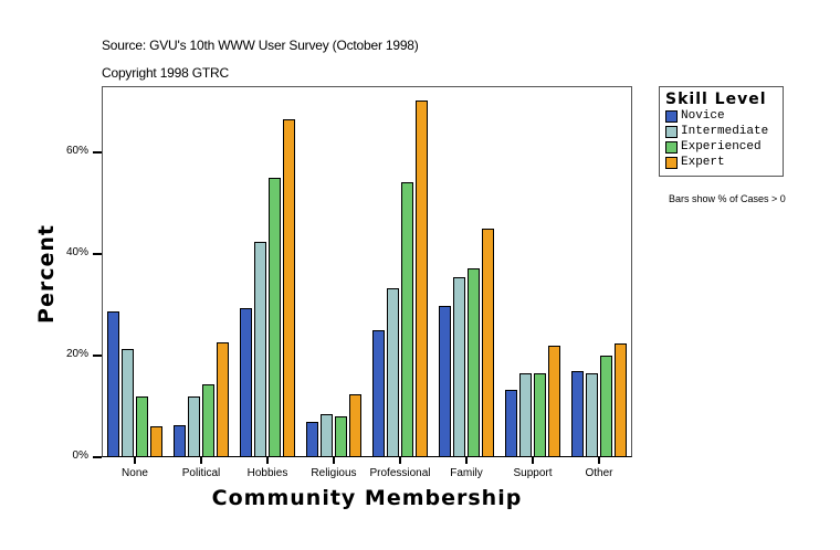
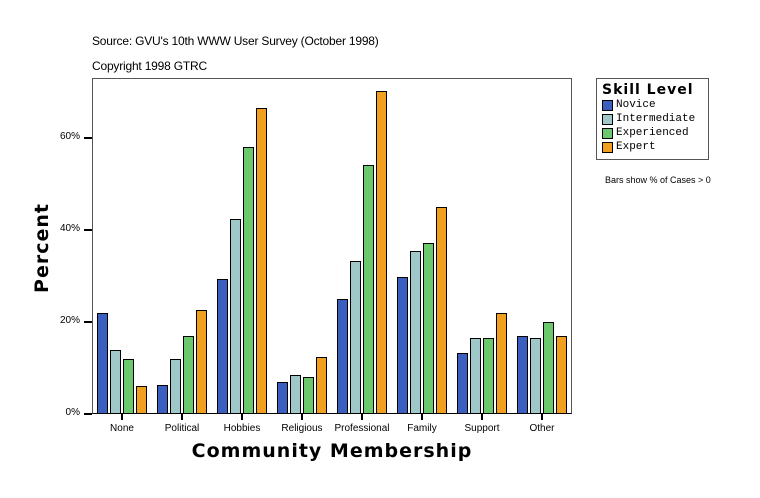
Novice/None: 29% -> 22%
Intermediate/None: 21% -> 14%
Experienced/Political: 14% -> 17%
Experienced/Hobbies: 55% -> 58%
Expert/Other: 22% -> 17%
